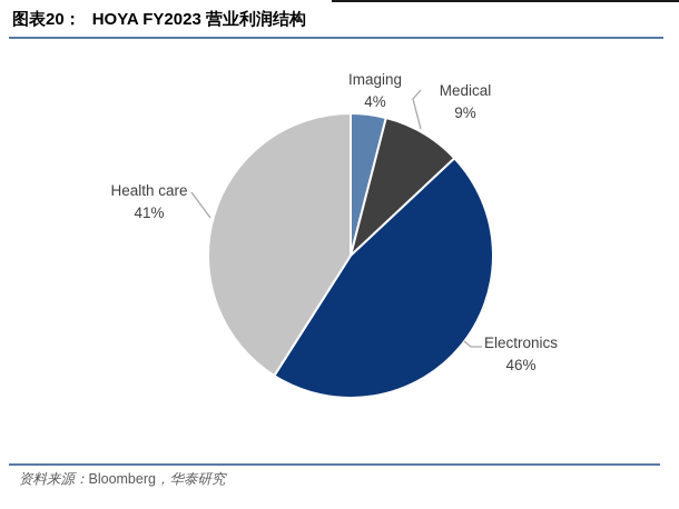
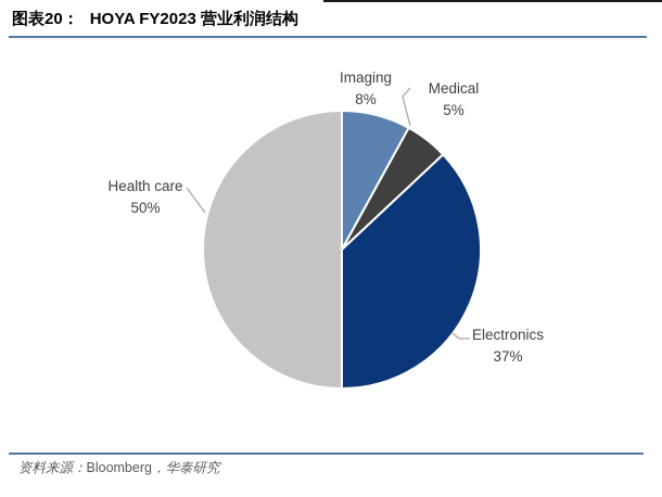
Imaging: 4% -> 8%
Medical: 9% -> 5%
Electronics: 46% -> 37%
Health care: 41% -> 50%
